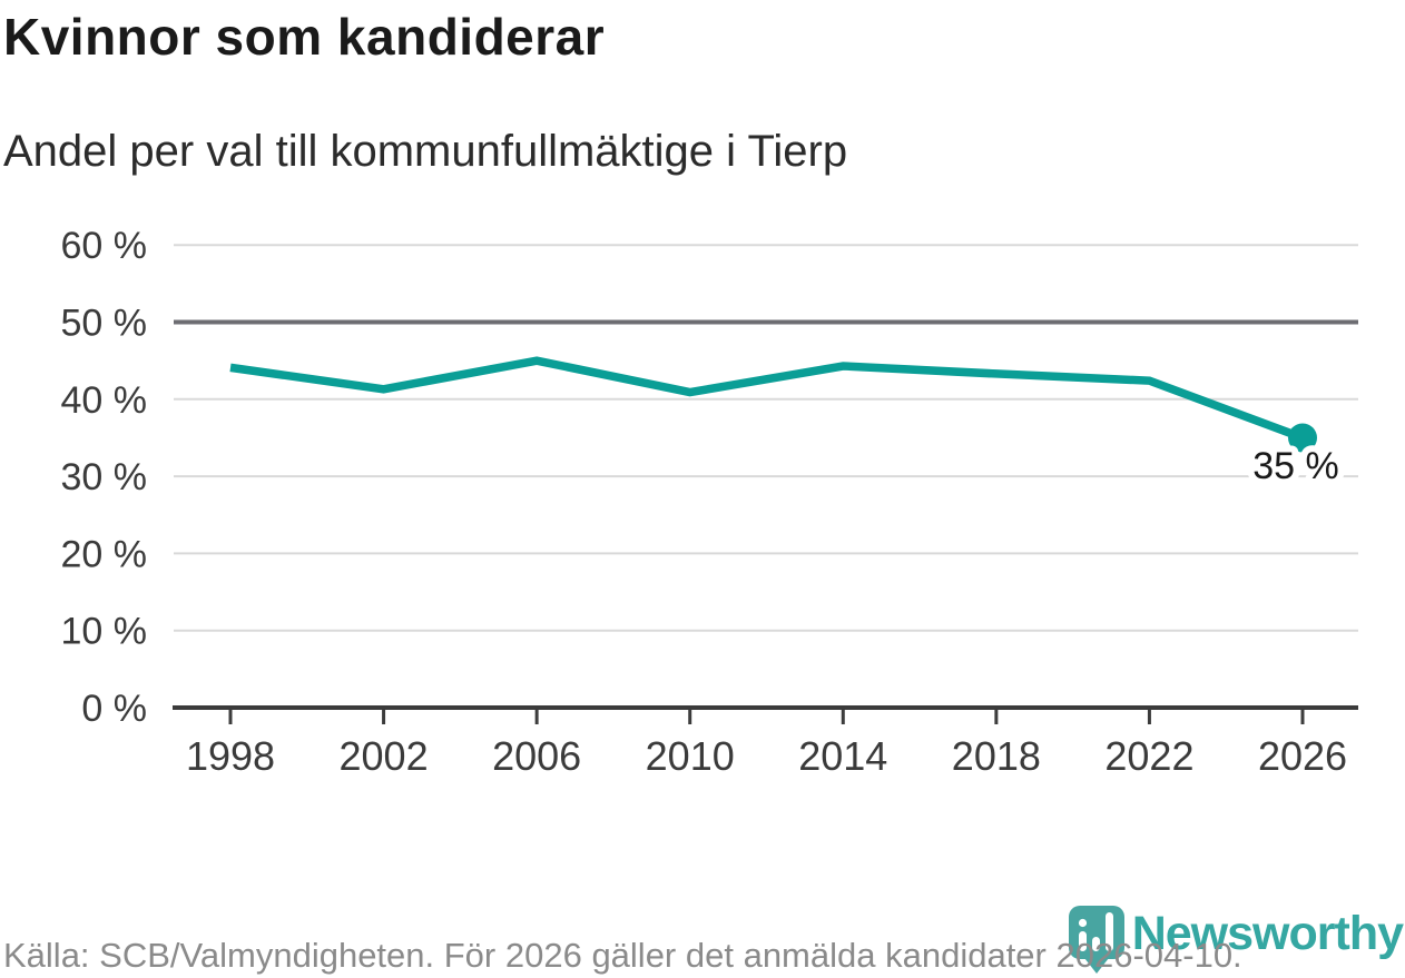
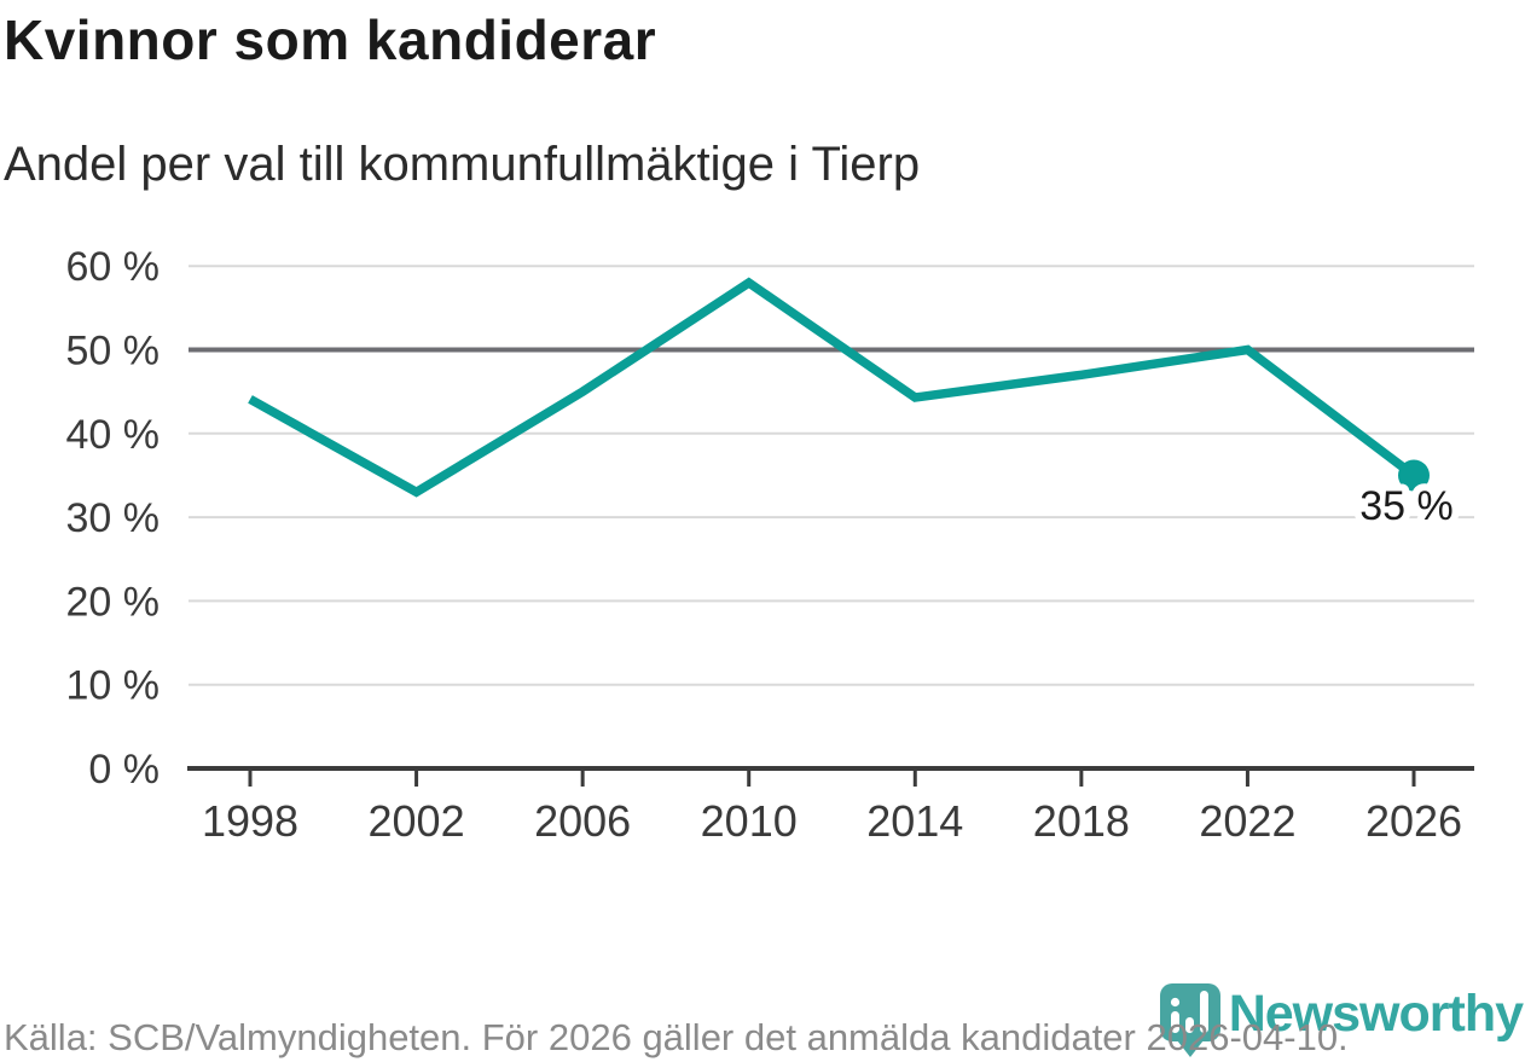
2002: 41% -> 33%
2010: 41% -> 58%
2018: 43% -> 47%
2022: 42% -> 50%
